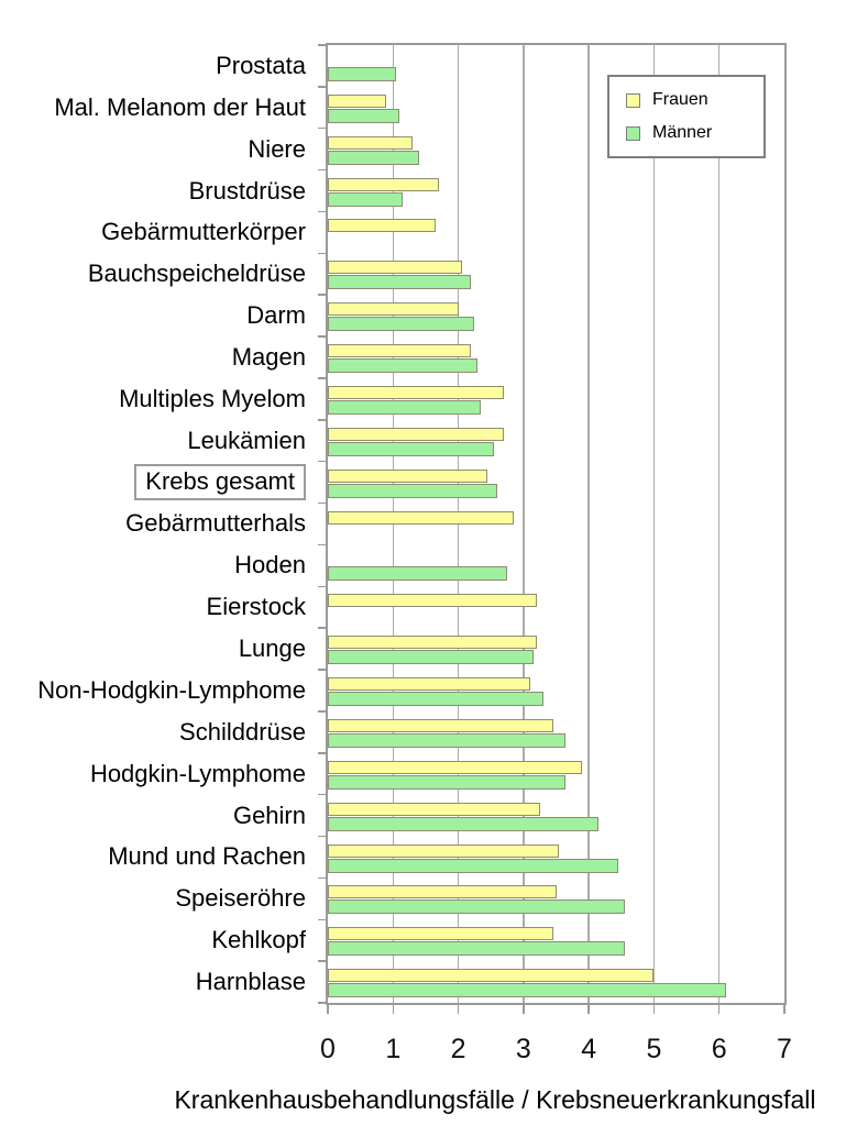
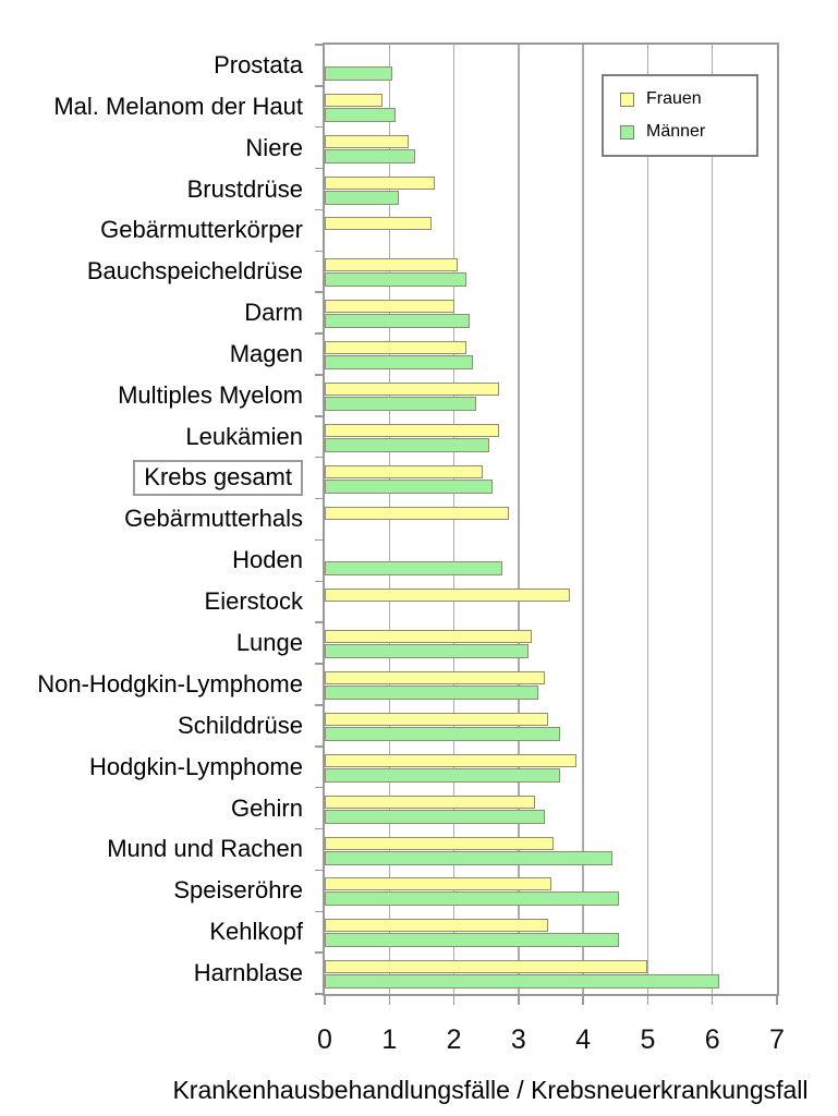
Frauen/Eierstock: 3.2 -> 3.8
Frauen/Non-Hodgkin-Lymphome: 3.1 -> 3.4
Männer/Gehirn: 4.2 -> 3.4
